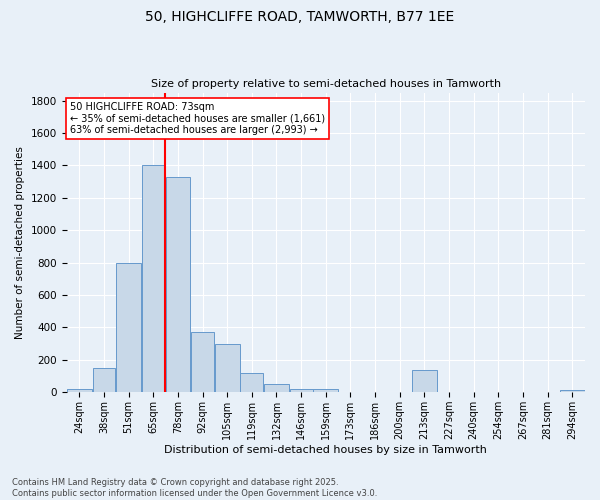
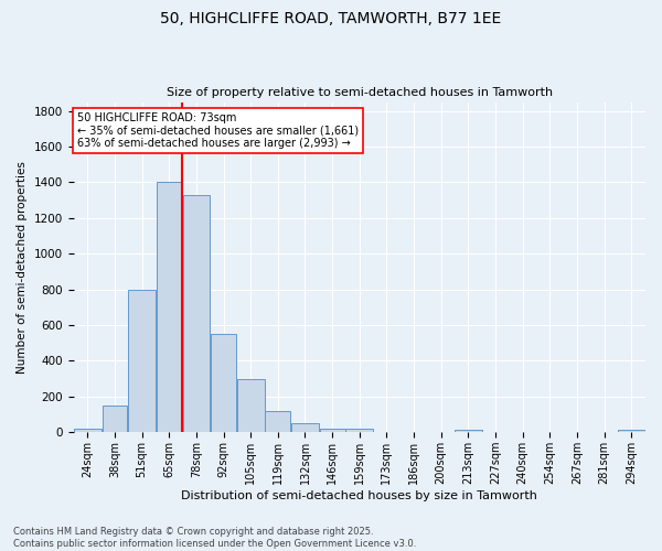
92sqm: 370 -> 550
213sqm: 140 -> 20
